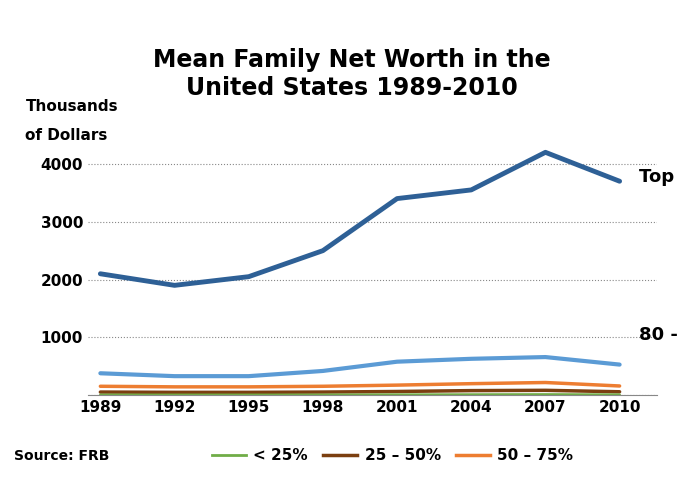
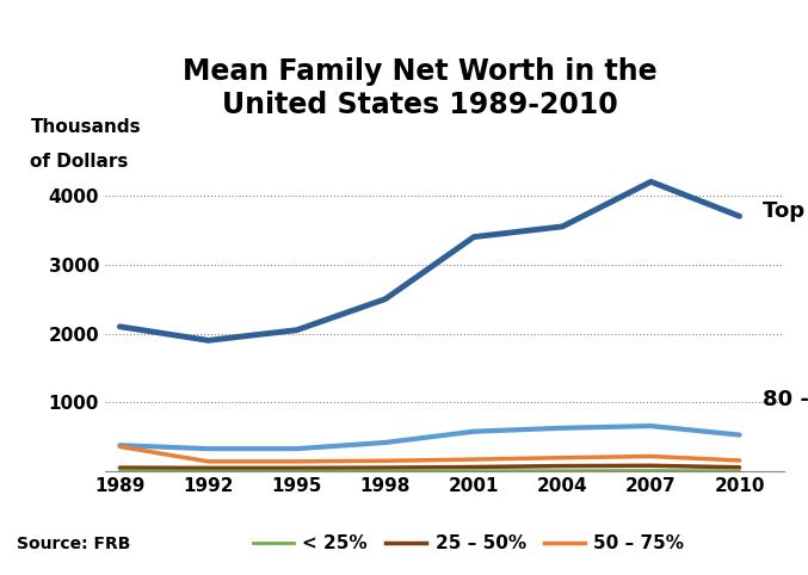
50 – 75%/1989: 160 -> 360
